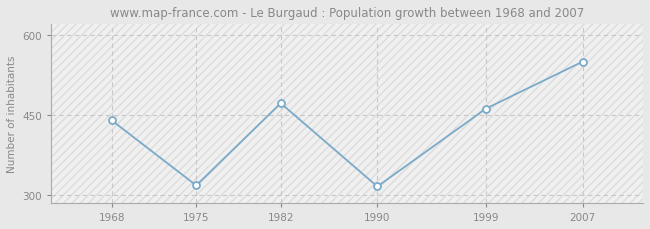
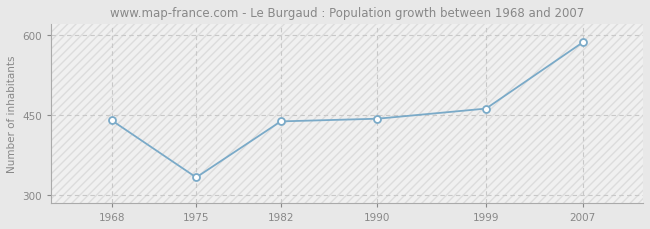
1975: 318 -> 333
1982: 472 -> 438
1990: 316 -> 443
2007: 550 -> 586
